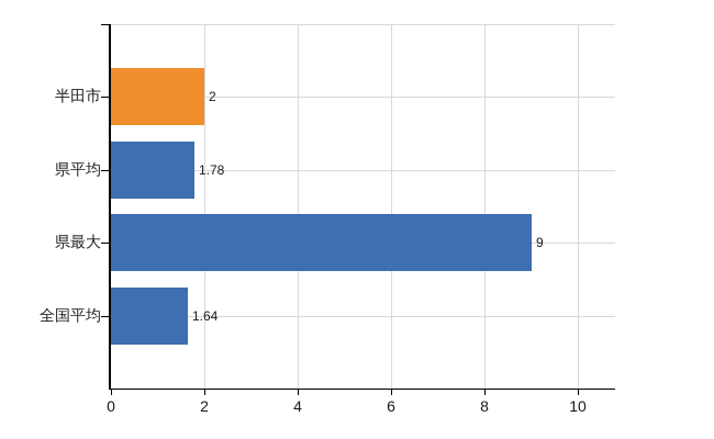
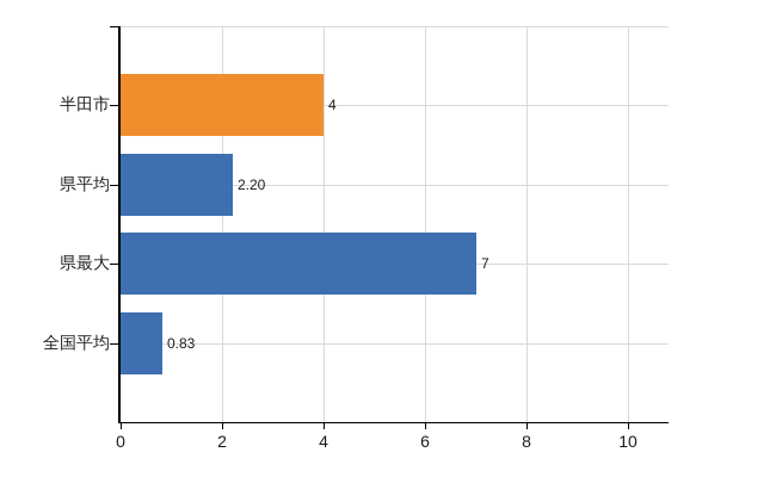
半田市: 2 -> 4
県平均: 1.78 -> 2.20
県最大: 9 -> 7
全国平均: 1.64 -> 0.83
